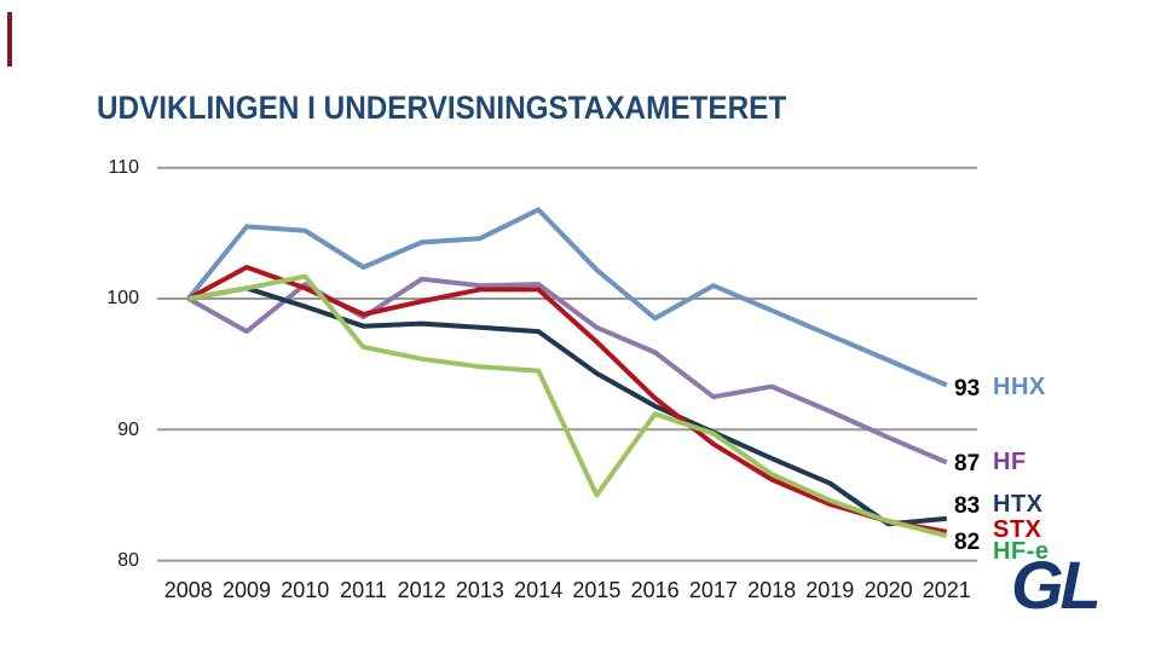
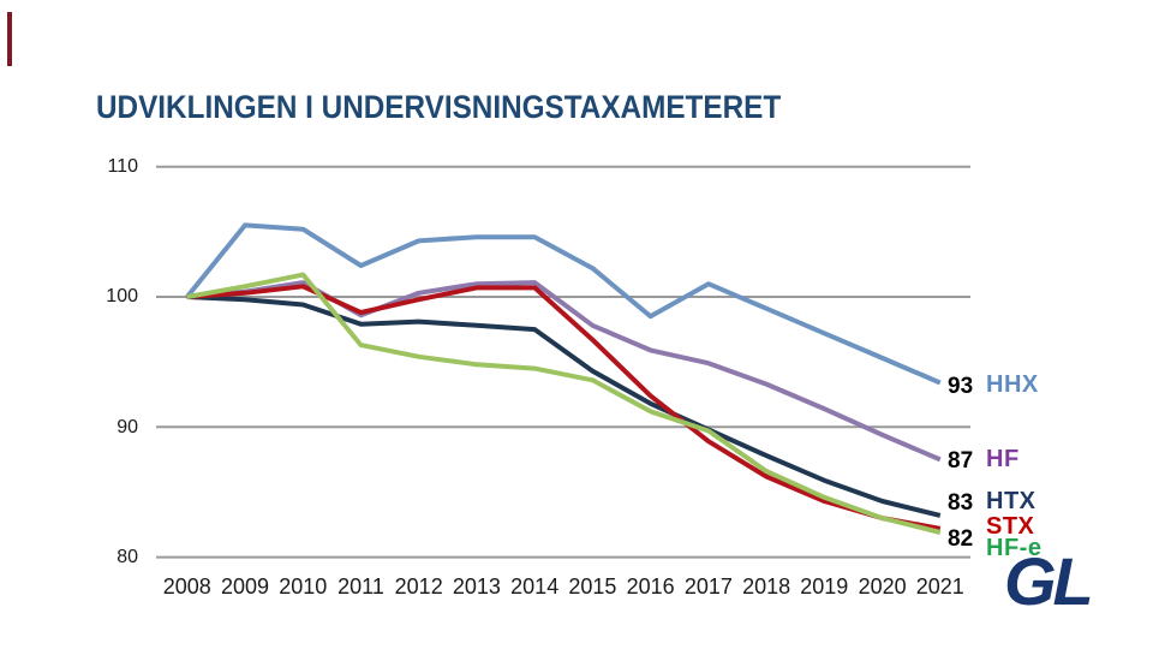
HF/2009: 97.5 -> 100.4
HTX/2009: 100.8 -> 99.8
STX/2009: 102.4 -> 100.3
HF/2012: 101.5 -> 100.3
HHX/2014: 106.8 -> 104.6
HF-e/2015: 85.0 -> 93.6
HF/2017: 92.5 -> 94.9
HTX/2020: 82.8 -> 84.3
